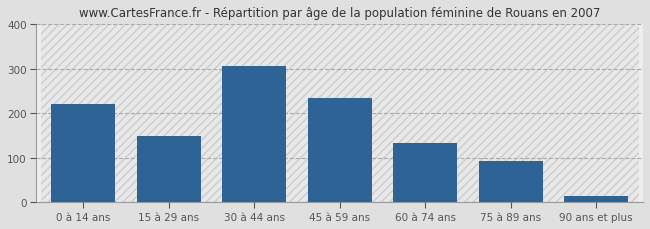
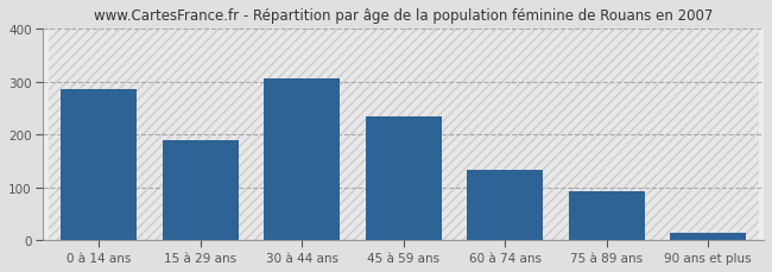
0 à 14 ans: 220 -> 285
15 à 29 ans: 150 -> 189
